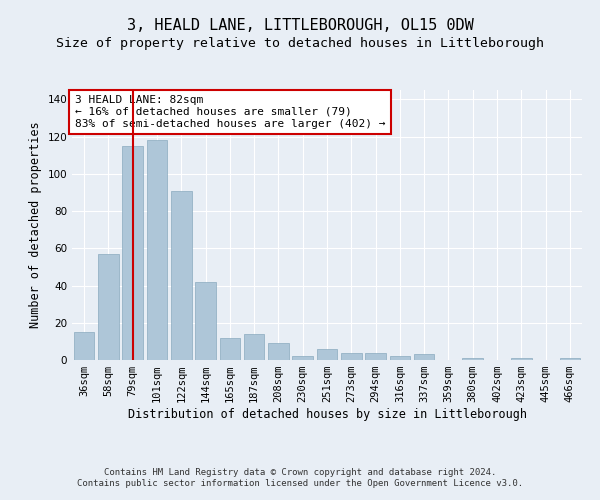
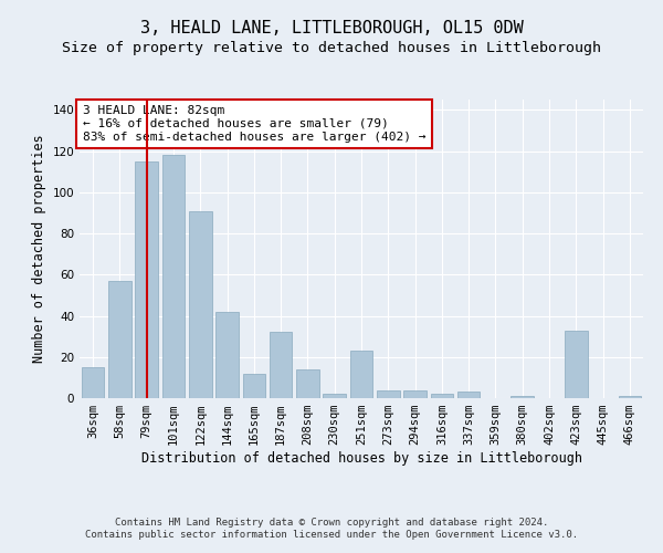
187sqm: 14 -> 32
208sqm: 9 -> 14
251sqm: 6 -> 23
423sqm: 1 -> 33
